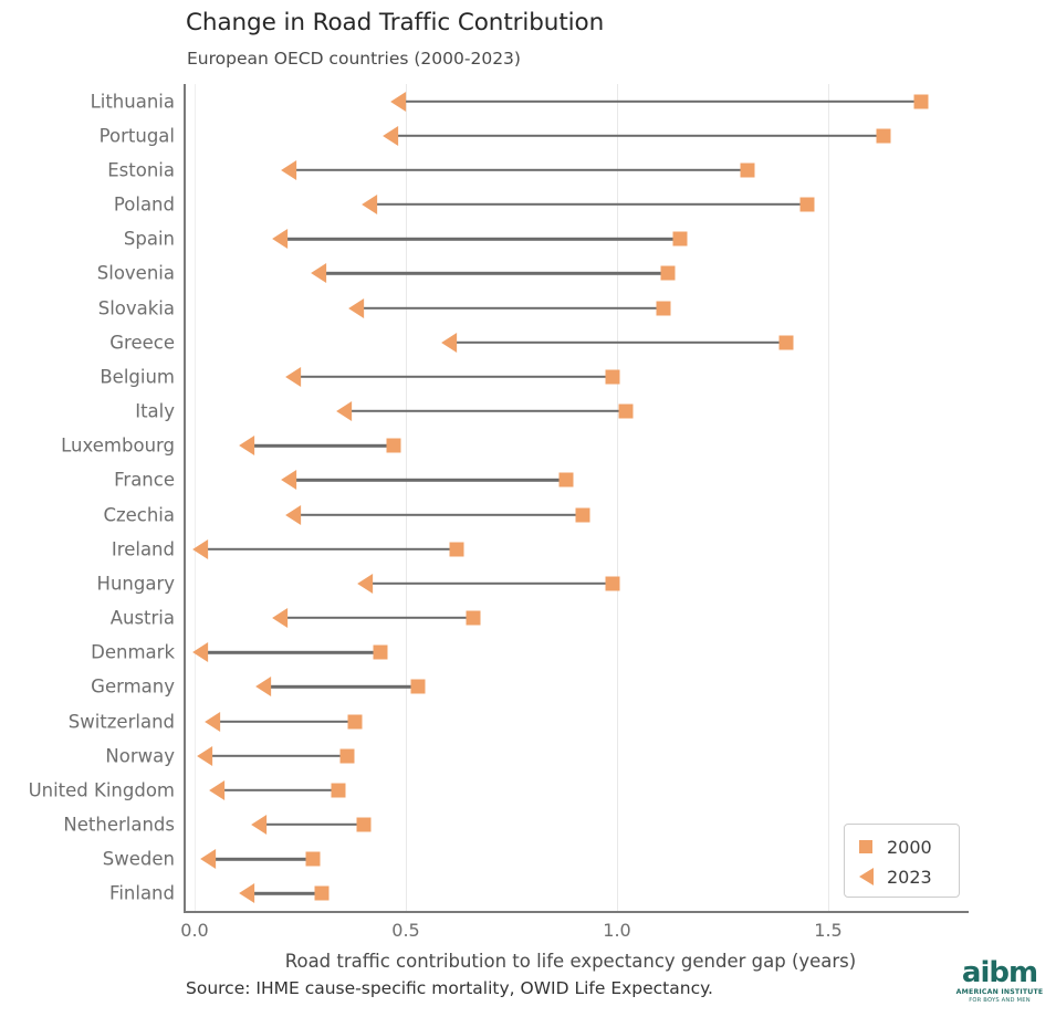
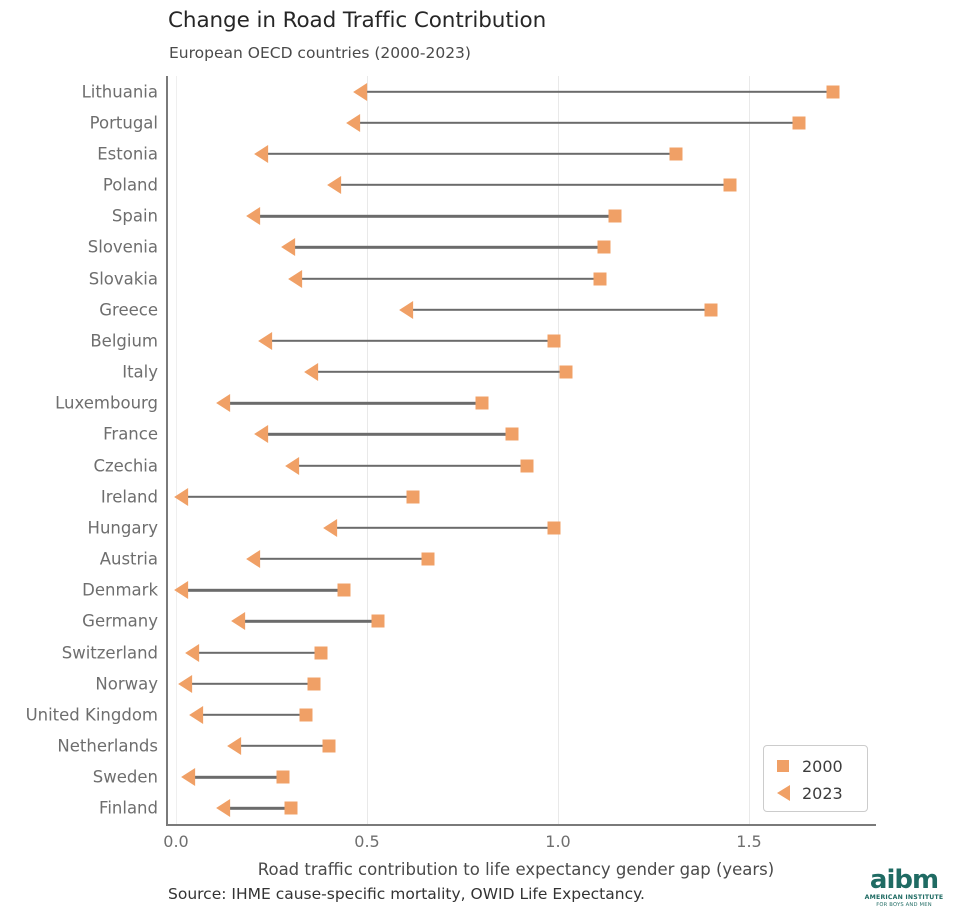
2023/Slovakia: 0.38 -> 0.31
2000/Luxembourg: 0.47 -> 0.80
2023/Czechia: 0.23 -> 0.30
